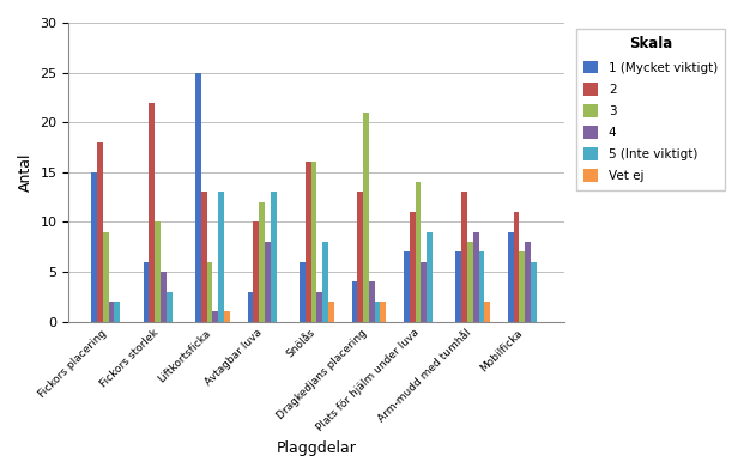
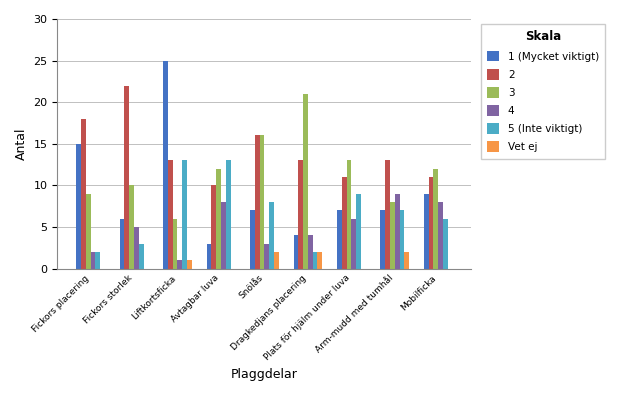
1 (Mycket viktigt)/Snölås: 6 -> 7
3/Plats för hjälm under luva: 14 -> 13
3/Mobilficka: 7 -> 12
